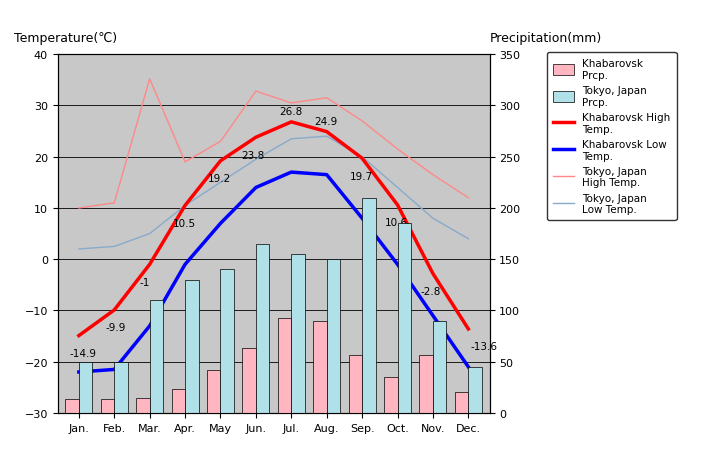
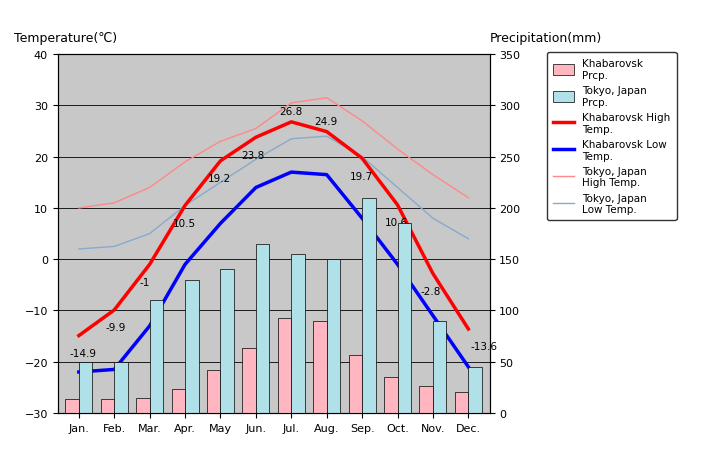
Tokyo, Japan High Temp./Mar.: 35.2 -> 14.0
Tokyo, Japan High Temp./Jun.: 32.8 -> 25.5
Khabarovsk Prcp./Nov.: 57 -> 26
